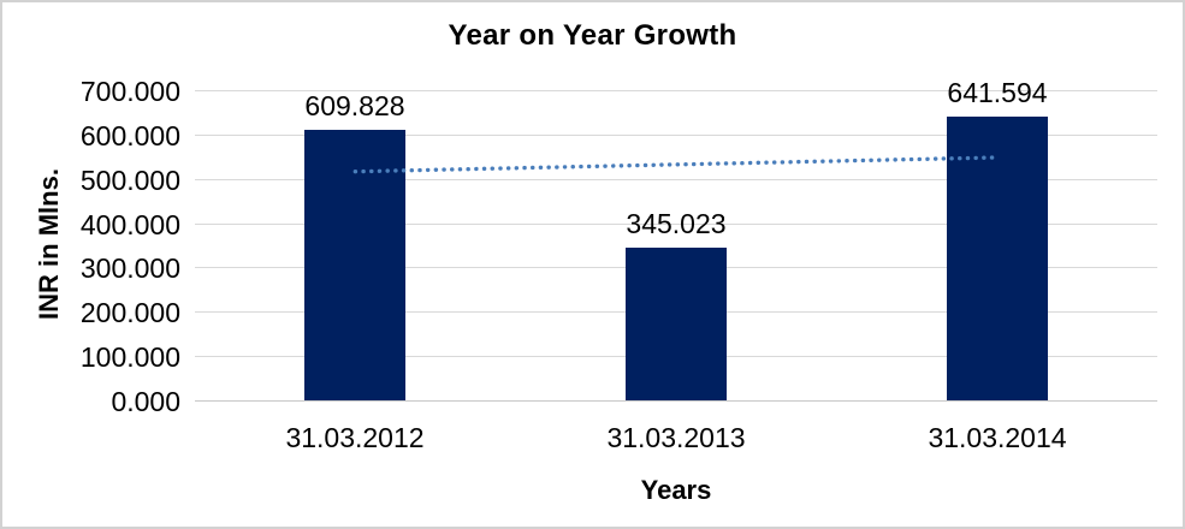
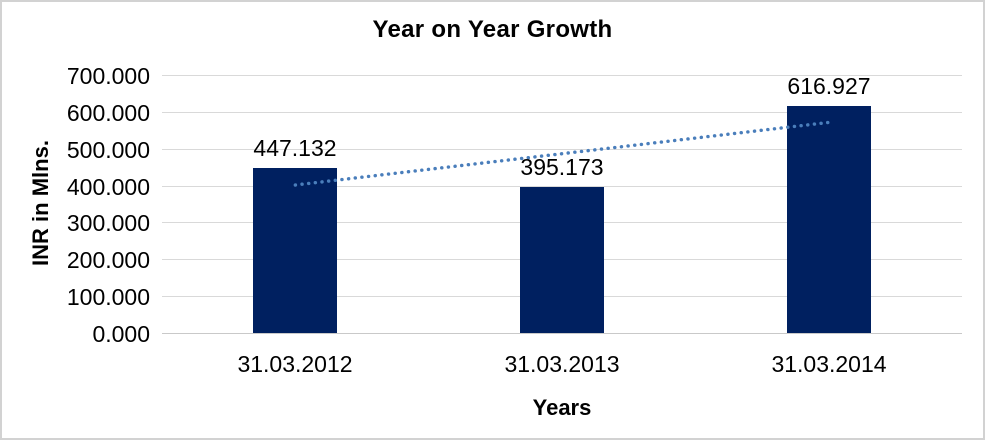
31.03.2012: 609.828 -> 447.132
31.03.2013: 345.023 -> 395.173
31.03.2014: 641.594 -> 616.927
